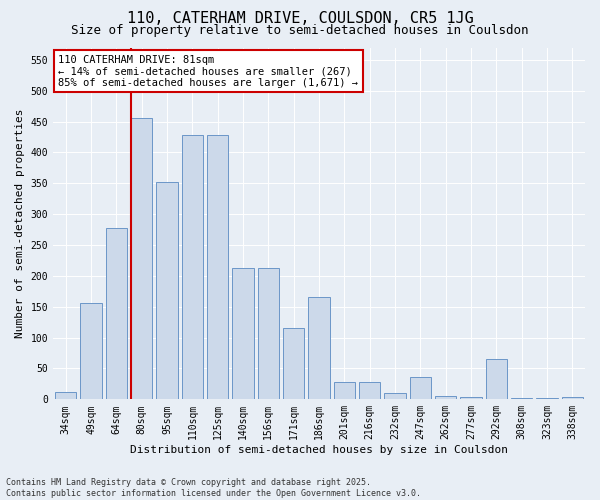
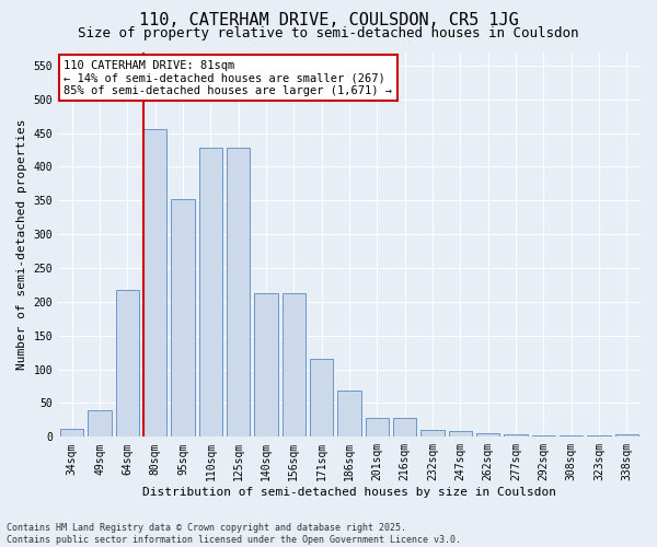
49sqm: 156 -> 40
64sqm: 278 -> 218
186sqm: 166 -> 68
247sqm: 36 -> 8
292sqm: 66 -> 2
